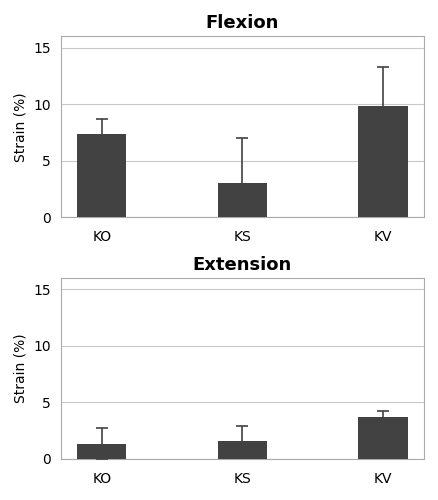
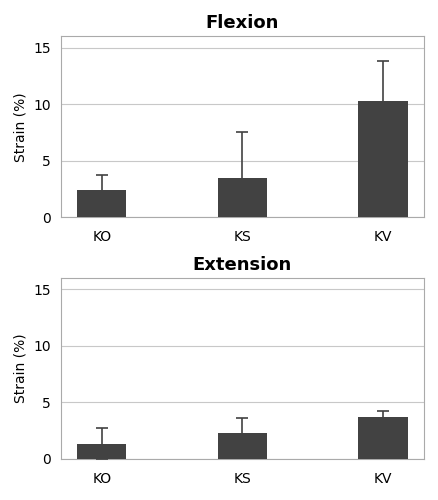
Flexion/KO: 7.4 -> 2.4
Flexion/KS: 3.0 -> 3.5
Flexion/KV: 9.8 -> 10.3
Extension/KS: 1.6 -> 2.3
